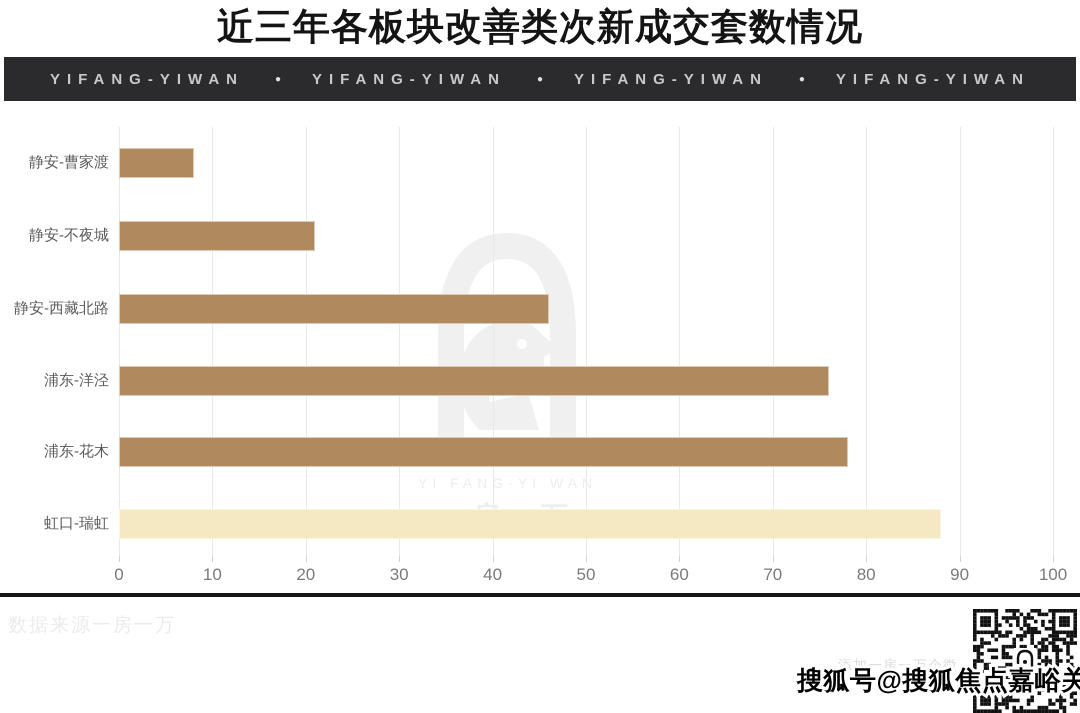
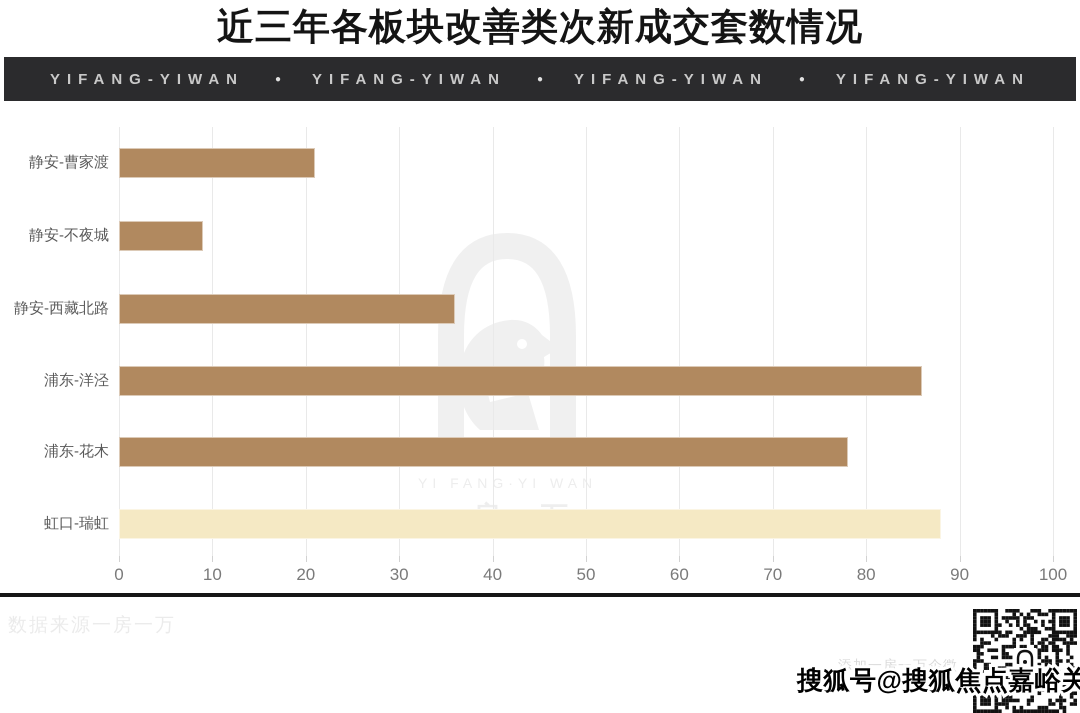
静安-曹家渡: 8 -> 21
静安-不夜城: 21 -> 9
静安-西藏北路: 46 -> 36
浦东-洋泾: 76 -> 86
